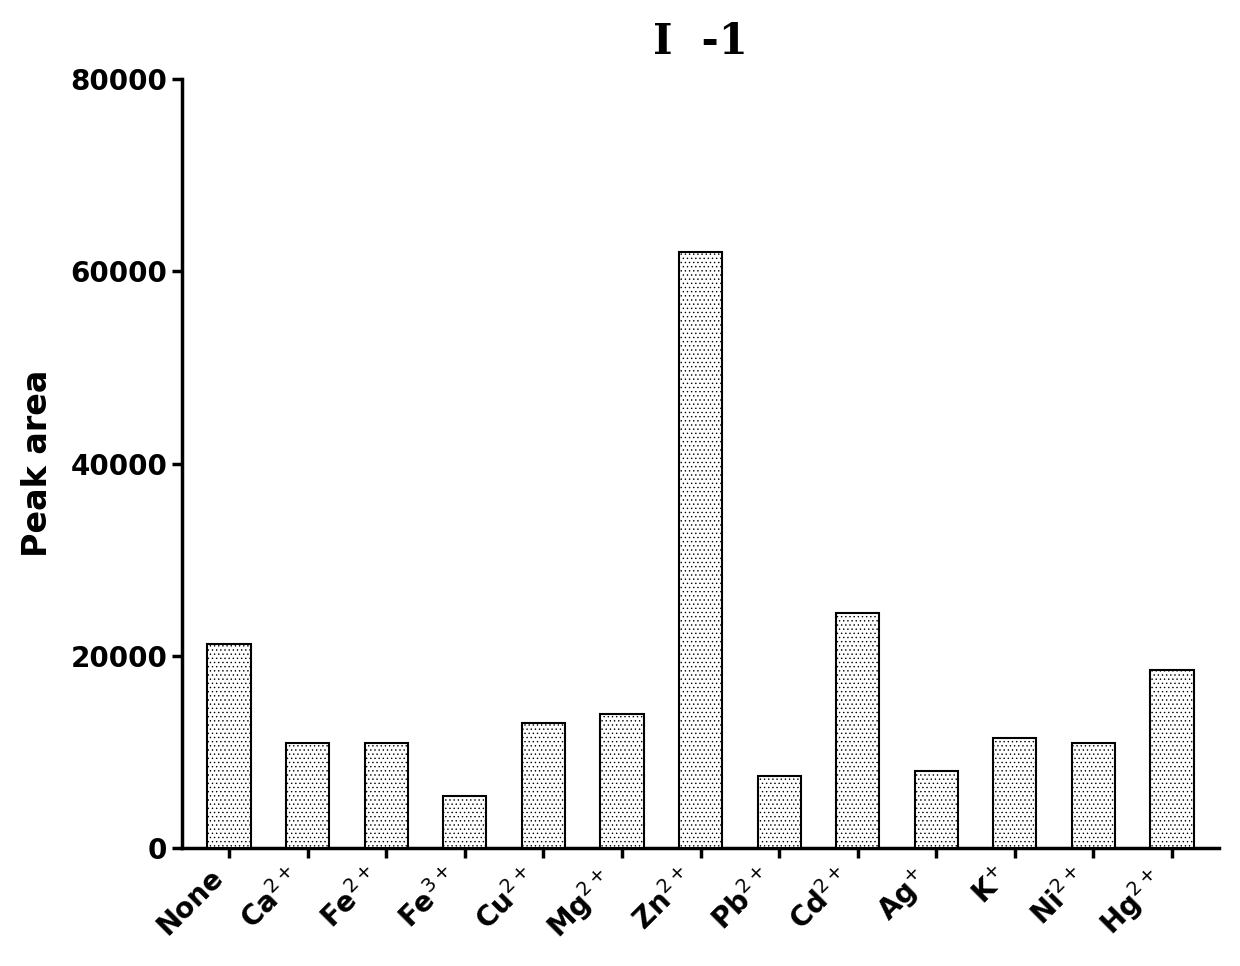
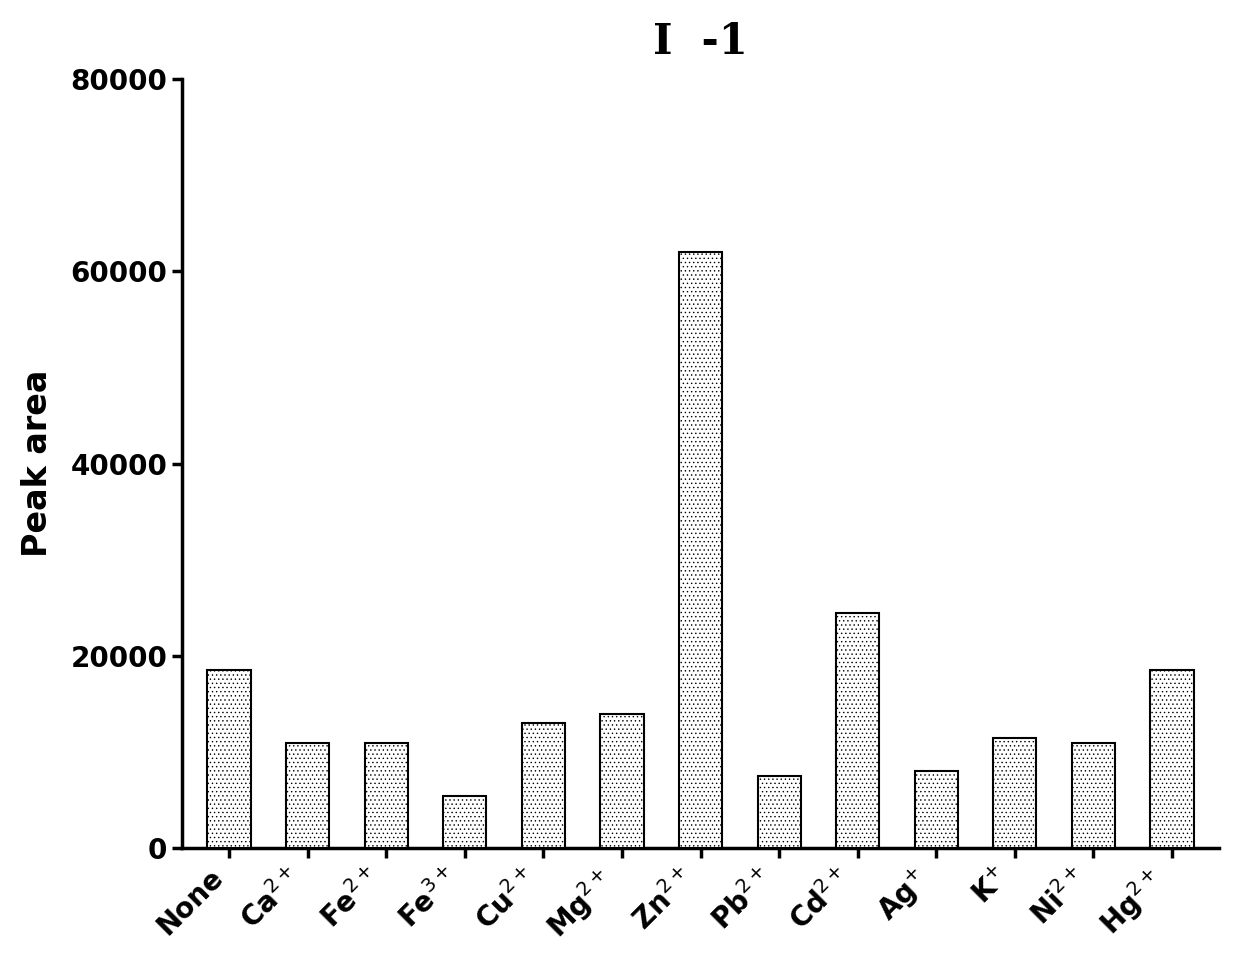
None: 21200 -> 18500
